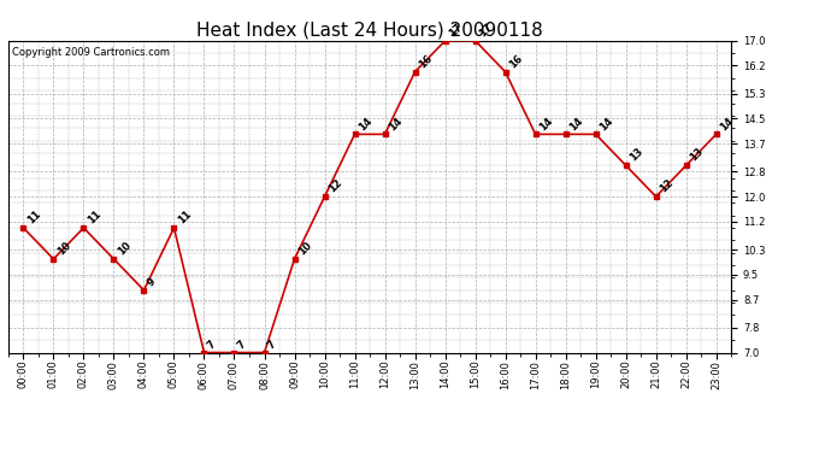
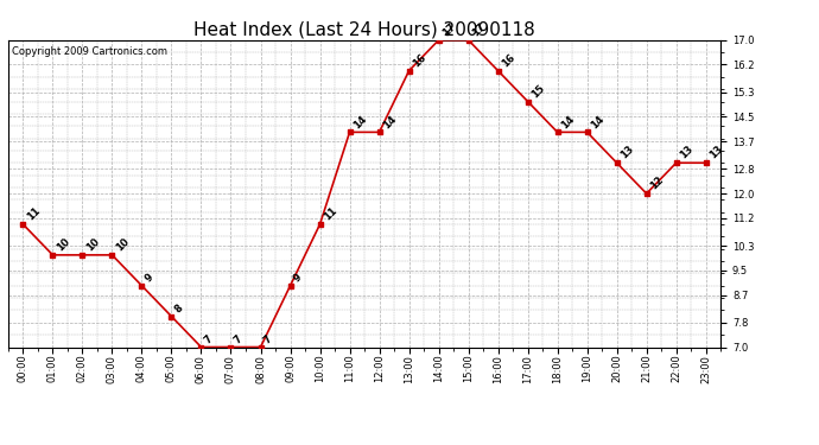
02:00: 11 -> 10
05:00: 11 -> 8
09:00: 10 -> 9
10:00: 12 -> 11
17:00: 14 -> 15
23:00: 14 -> 13
